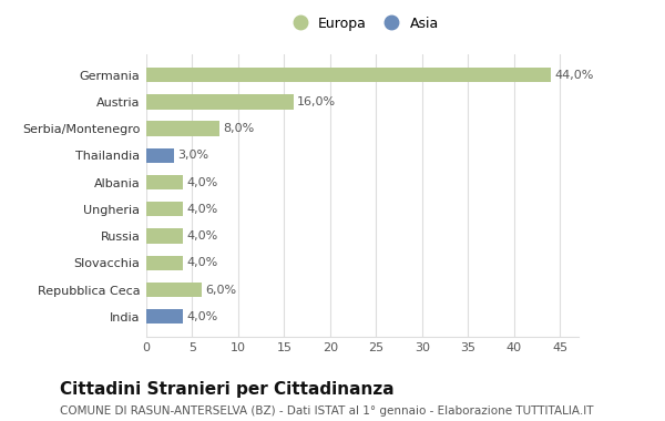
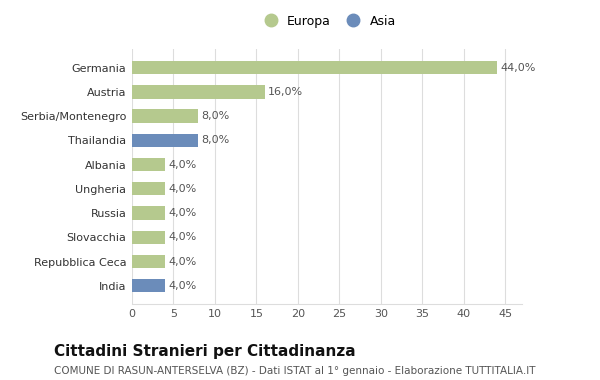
Thailandia: 3,0% -> 8,0%
Repubblica Ceca: 6,0% -> 4,0%
